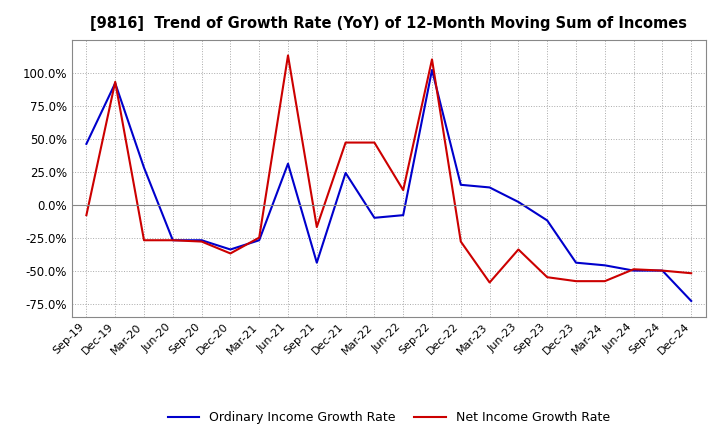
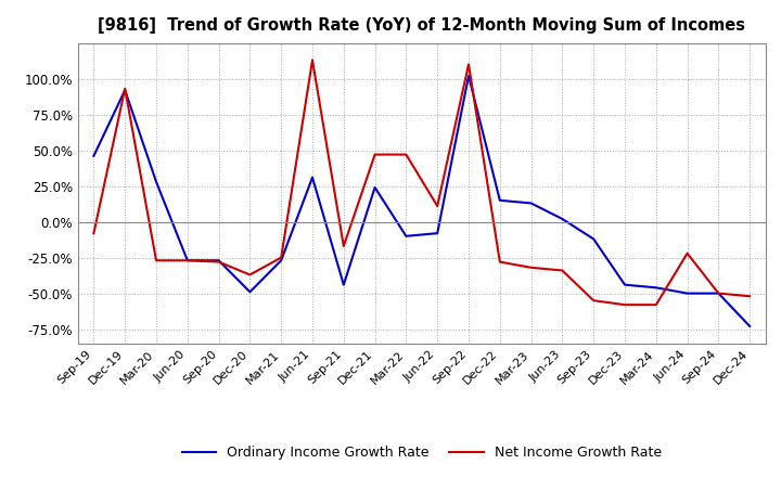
Ordinary Income Growth Rate/Dec-20: -34% -> -49%
Net Income Growth Rate/Mar-23: -59% -> -32%
Net Income Growth Rate/Jun-24: -49% -> -22%
